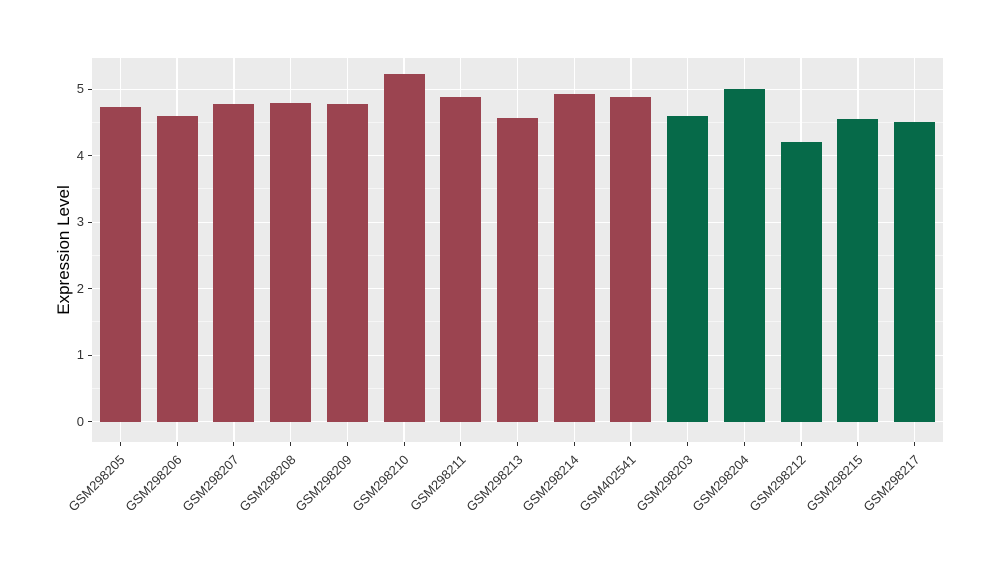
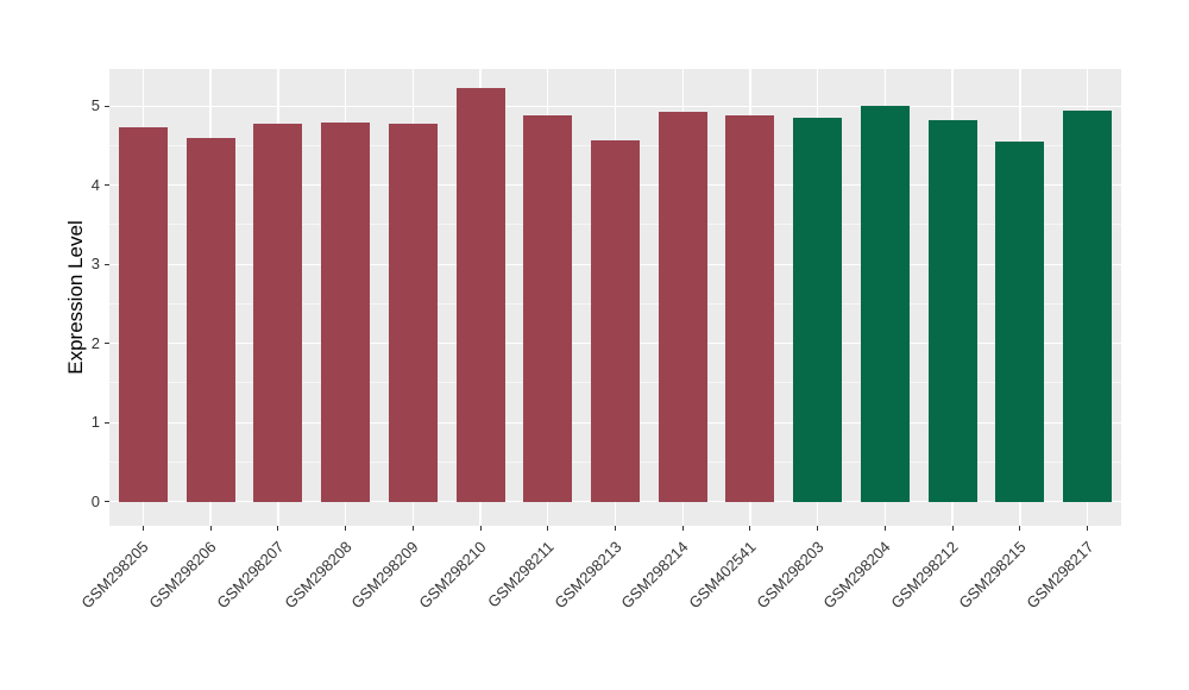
GSM298203: 4.6 -> 4.9
GSM298212: 4.2 -> 4.8
GSM298217: 4.5 -> 5.0
